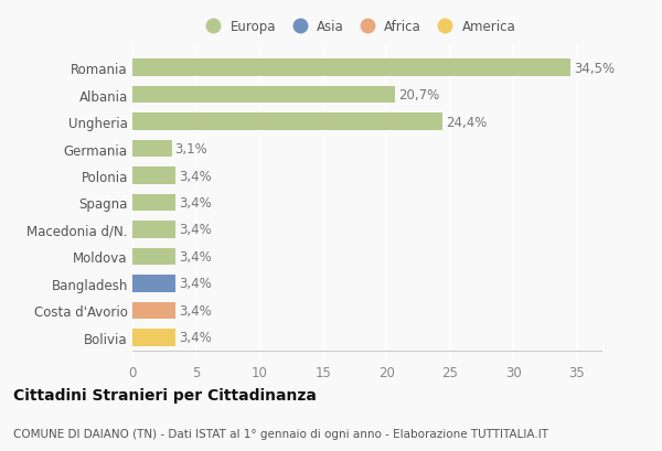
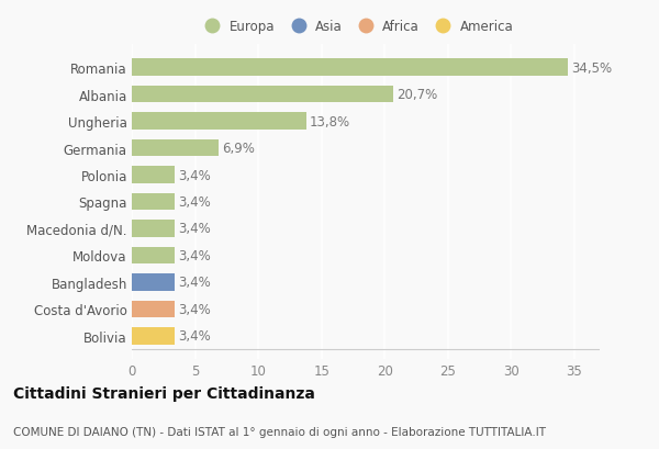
Ungheria: 24,4% -> 13,8%
Germania: 3,1% -> 6,9%
